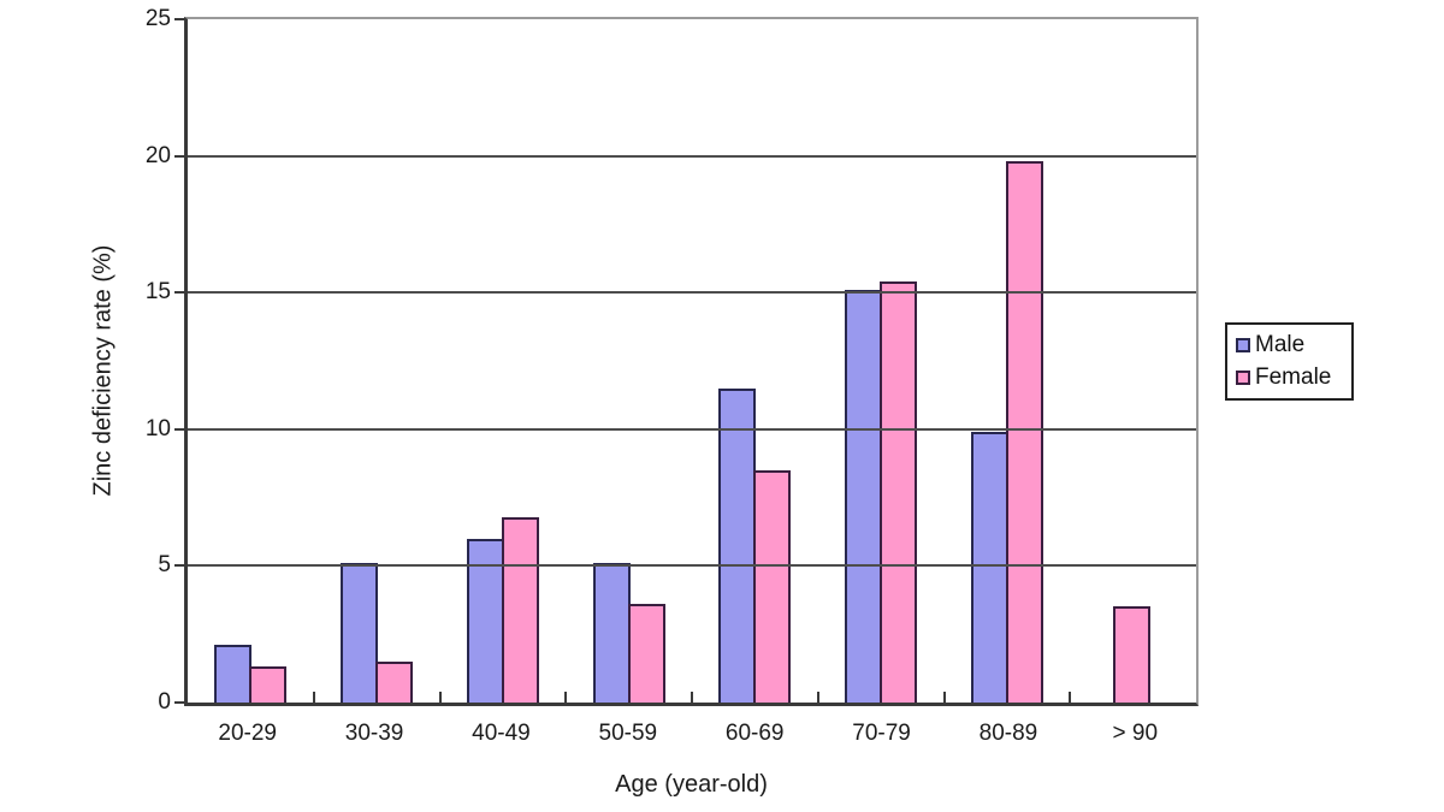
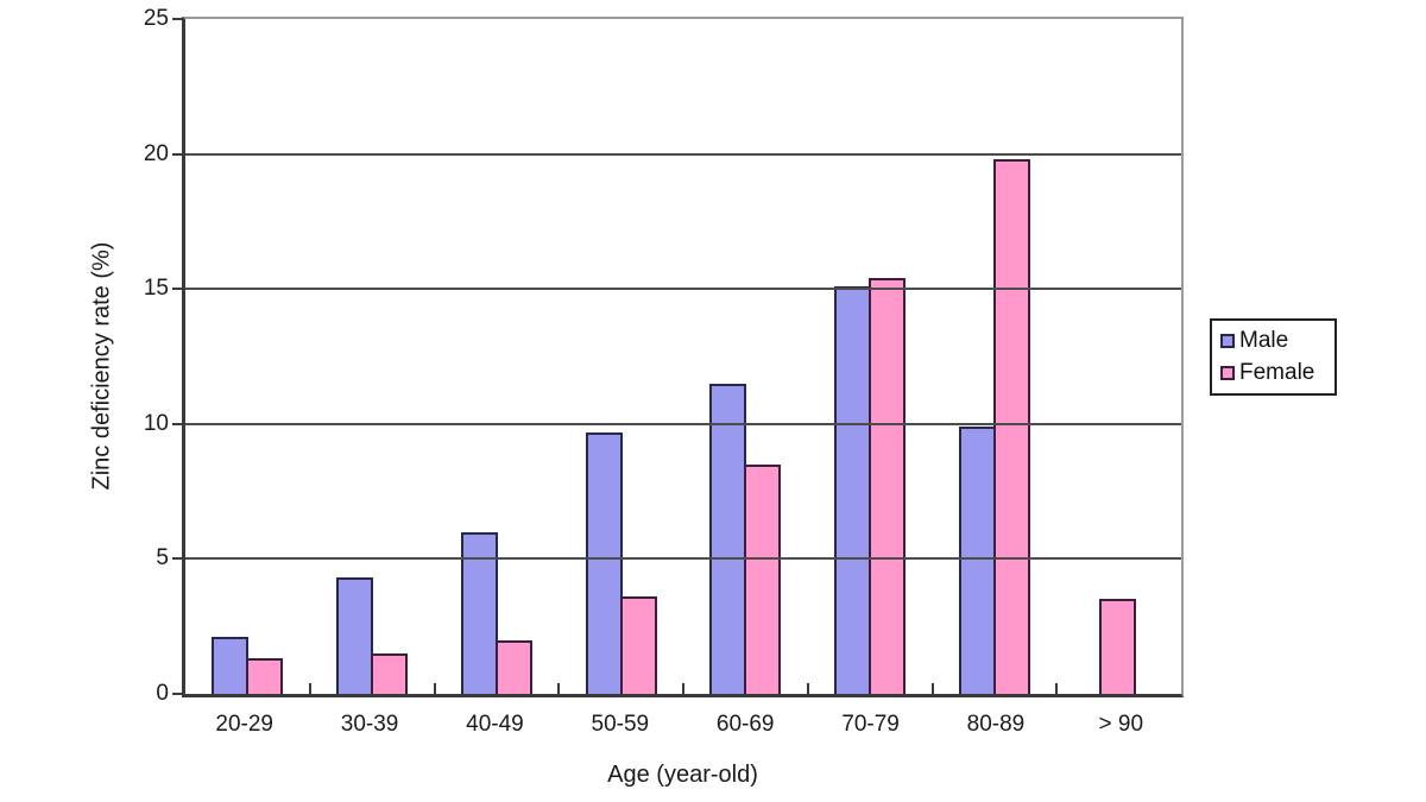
Male/30-39: 5.1 -> 4.3
Female/40-49: 6.8 -> 2.0
Male/50-59: 5.1 -> 9.7
